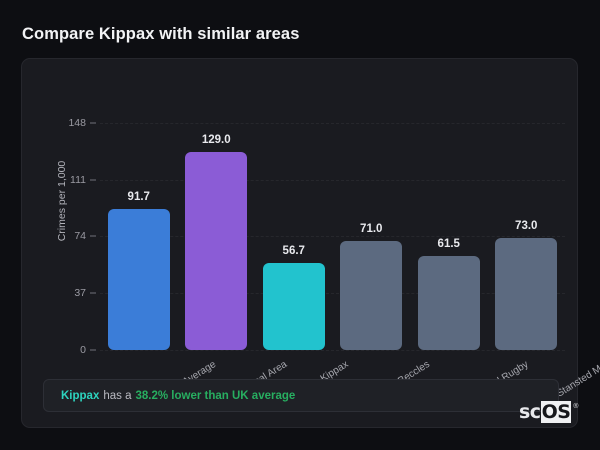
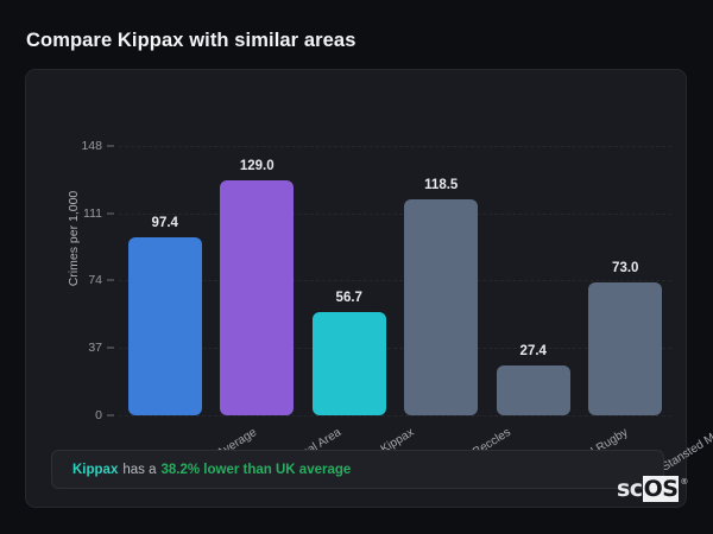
UK Average: 91.7 -> 97.4
Beccles: 71.0 -> 118.5
Rural Rugby: 61.5 -> 27.4
